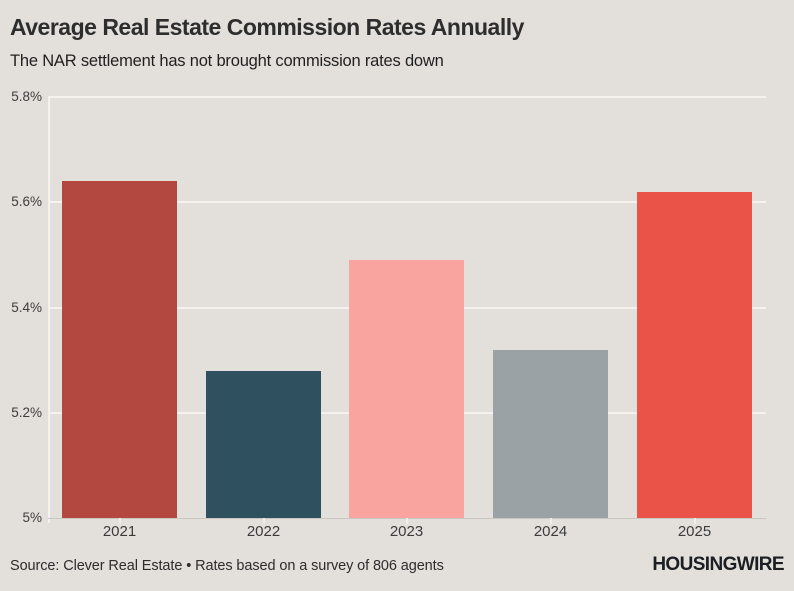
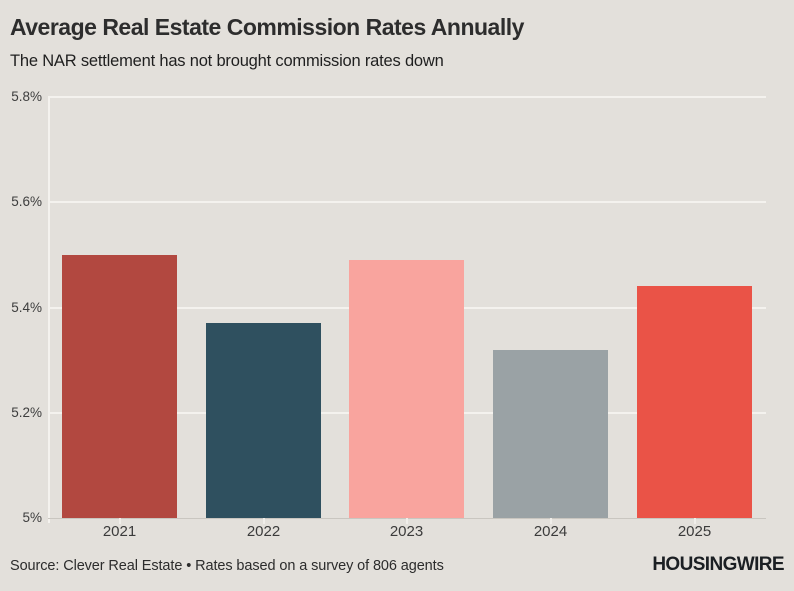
2021: 5.64% -> 5.50%
2022: 5.28% -> 5.37%
2025: 5.62% -> 5.44%
